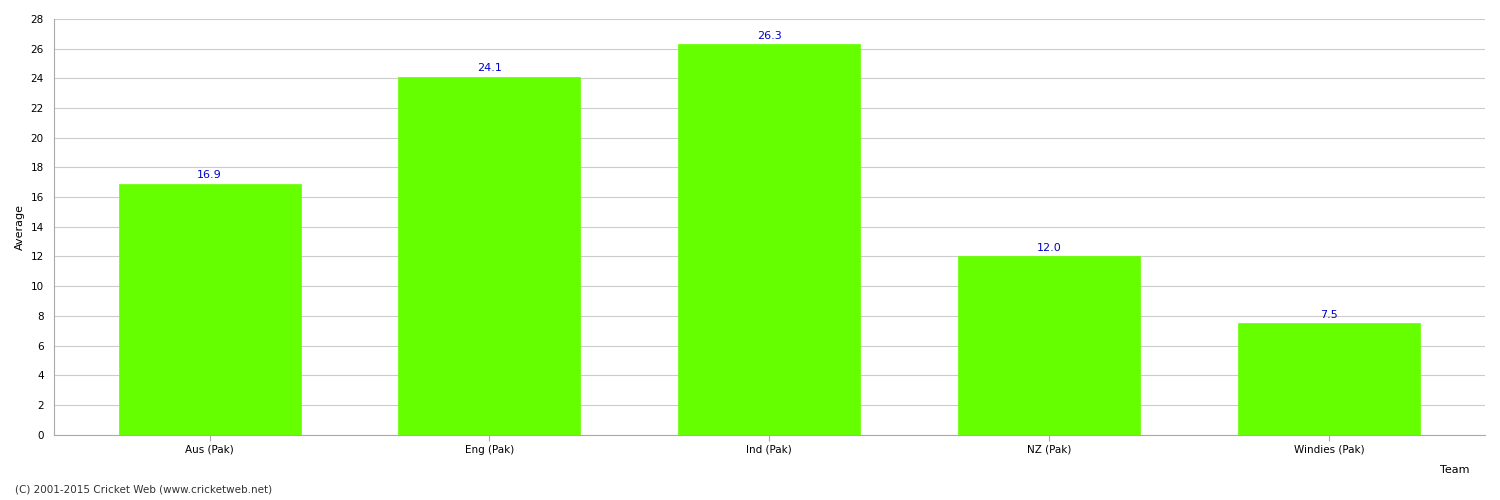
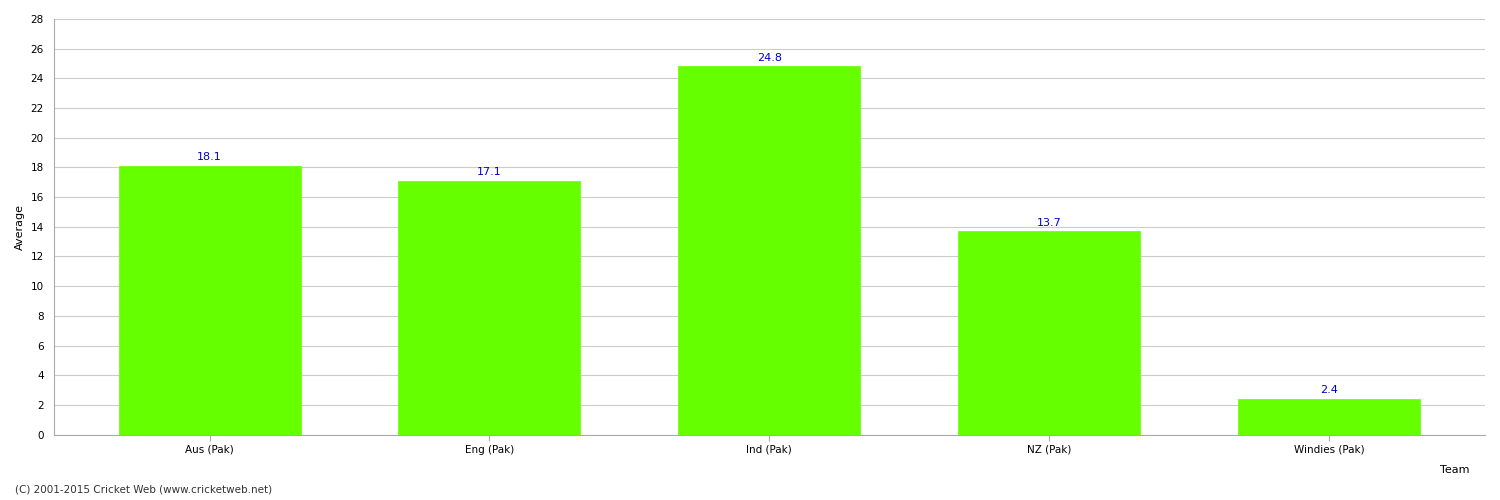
Aus (Pak): 16.9 -> 18.1
Eng (Pak): 24.1 -> 17.1
Ind (Pak): 26.3 -> 24.8
NZ (Pak): 12.0 -> 13.7
Windies (Pak): 7.5 -> 2.4
